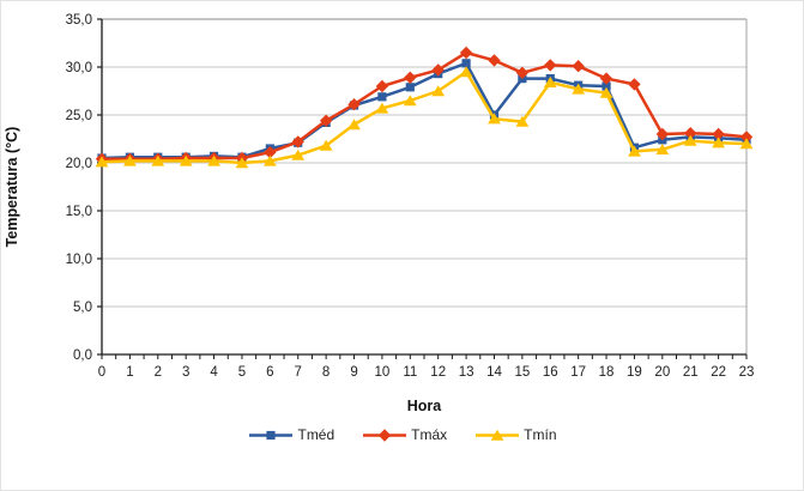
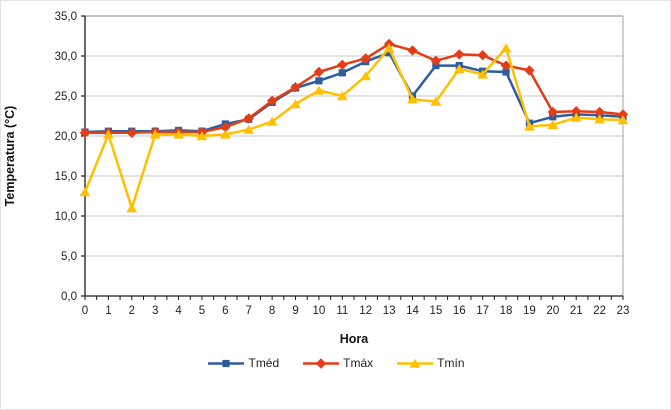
Tmín/0: 20 -> 13
Tmín/2: 20 -> 11
Tmín/11: 26 -> 25
Tmín/13: 30 -> 31
Tmín/18: 27 -> 31
